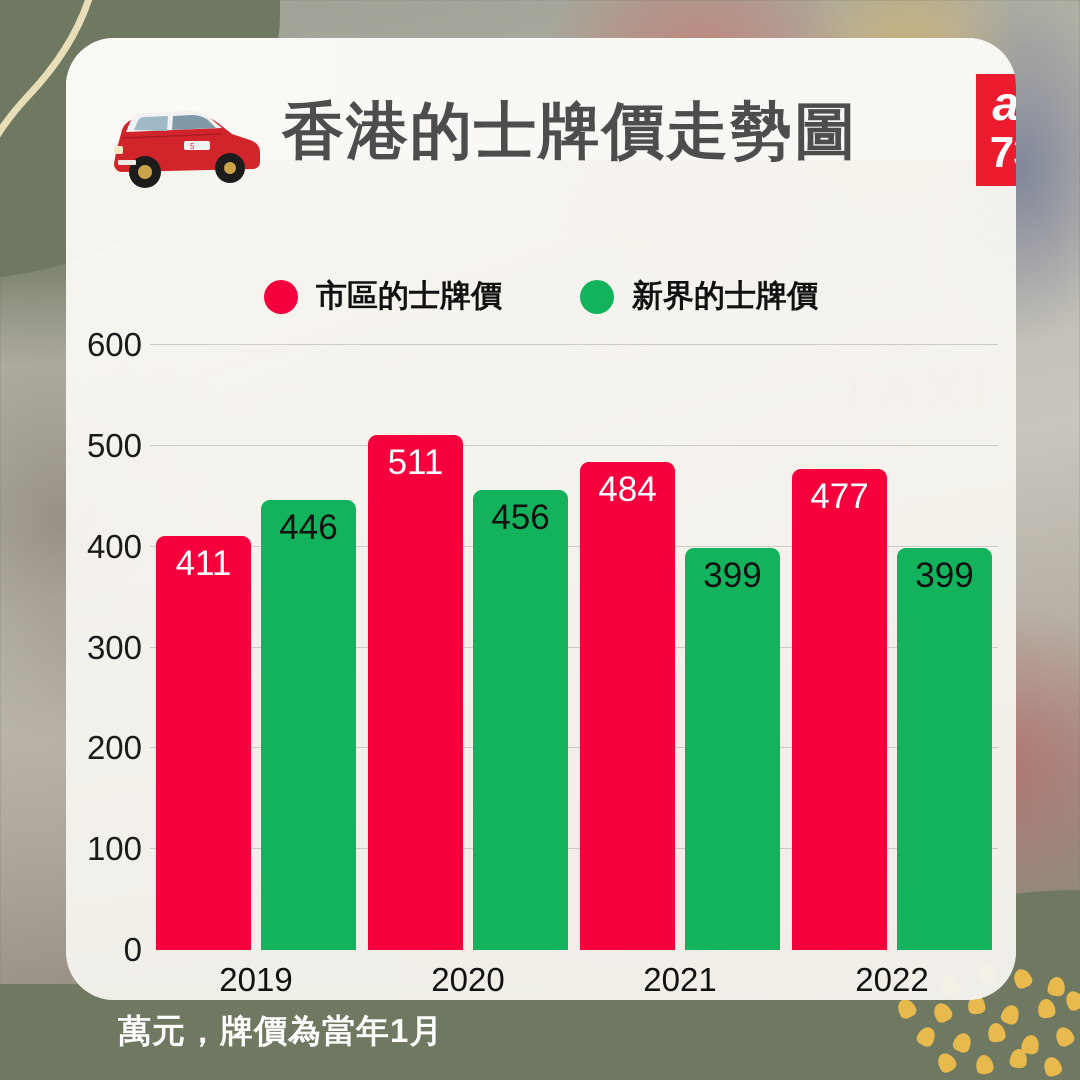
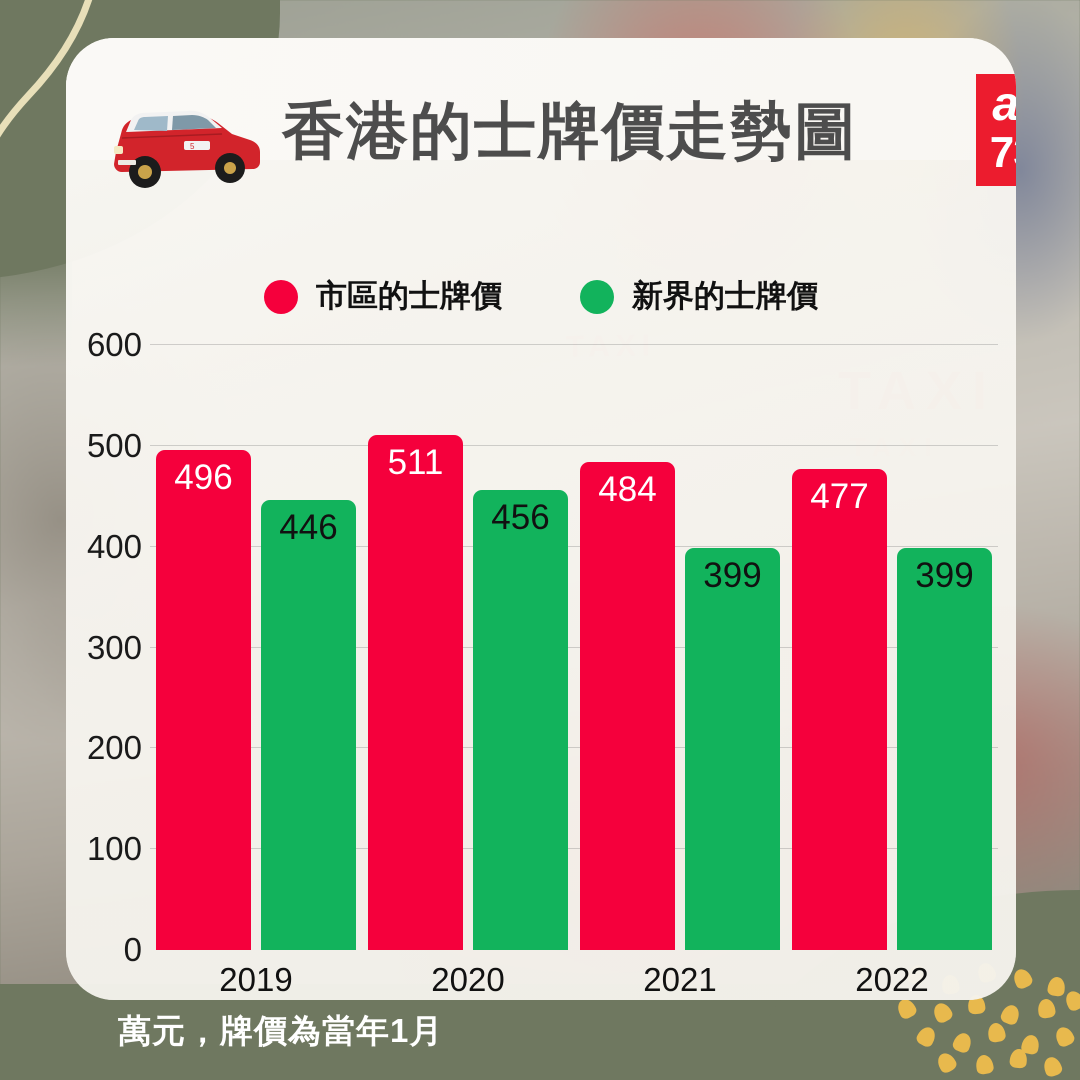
市區的士牌價/2019: 411 -> 496
